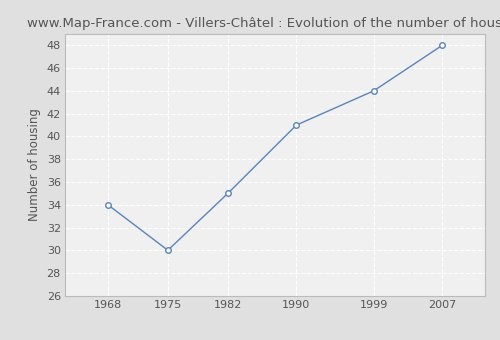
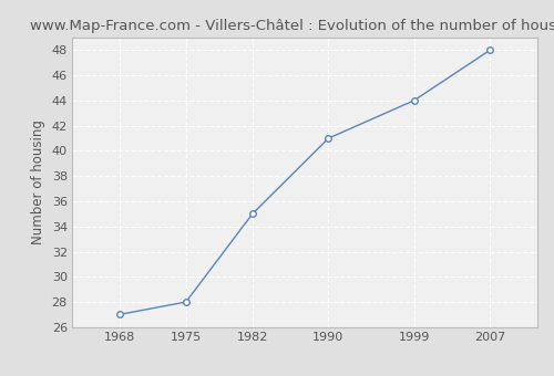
1968: 34 -> 27
1975: 30 -> 28
